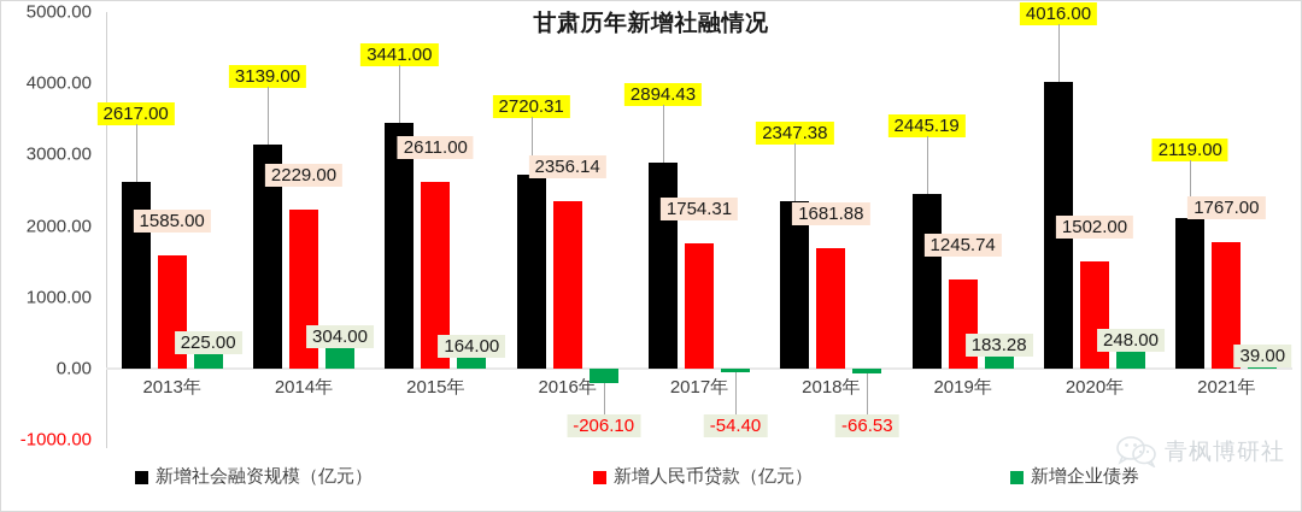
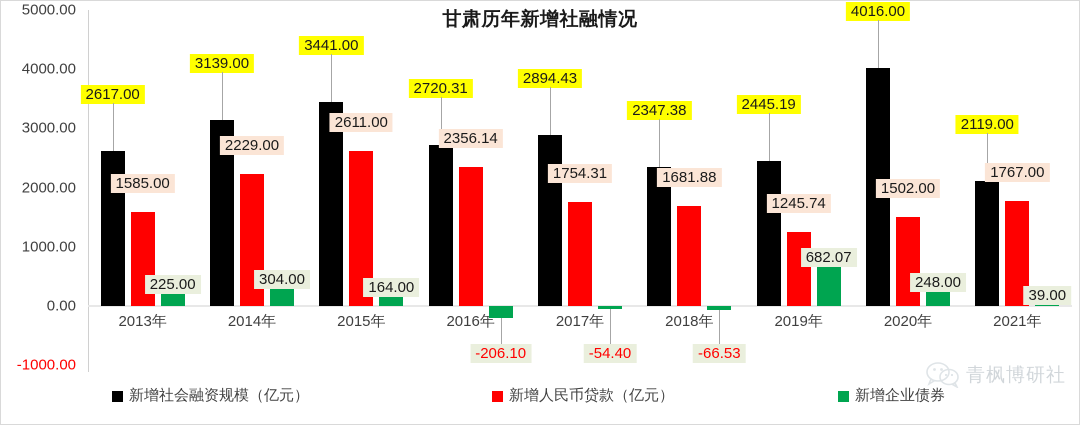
新增企业债券/2019年: 183.28 -> 682.07
